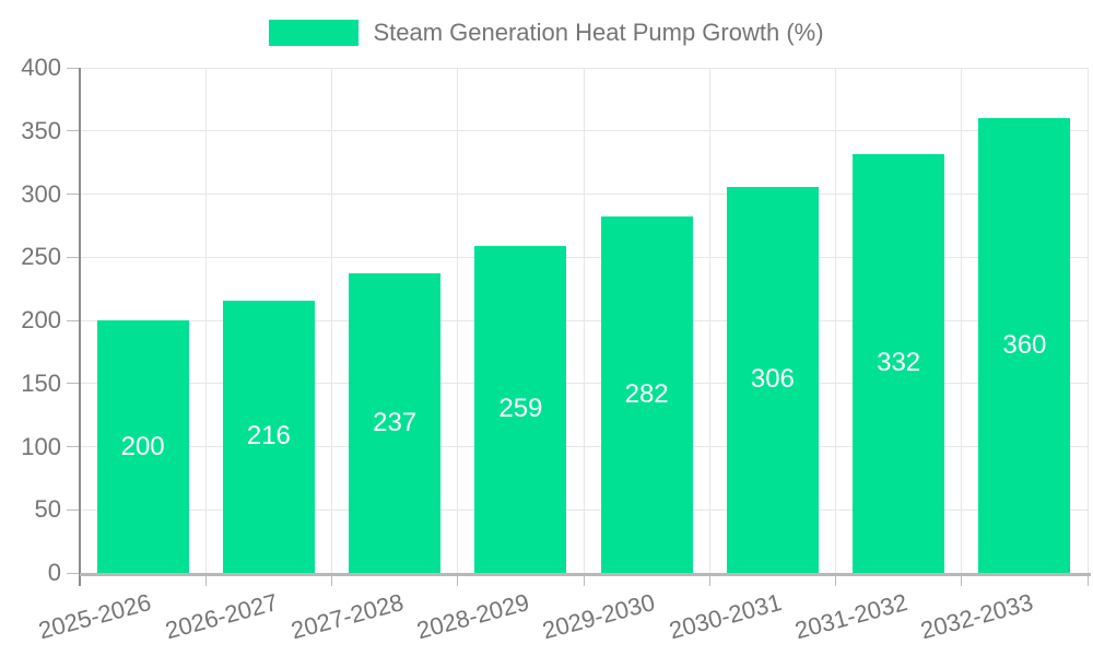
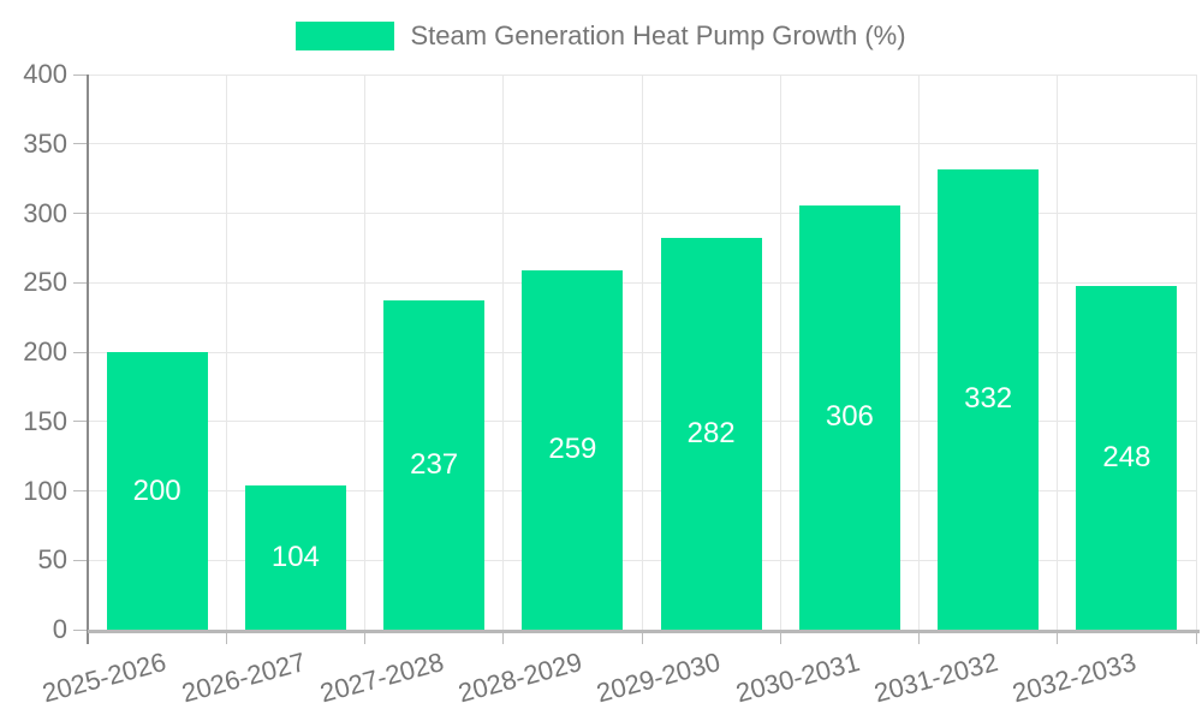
2026-2027: 216 -> 104
2032-2033: 360 -> 248
